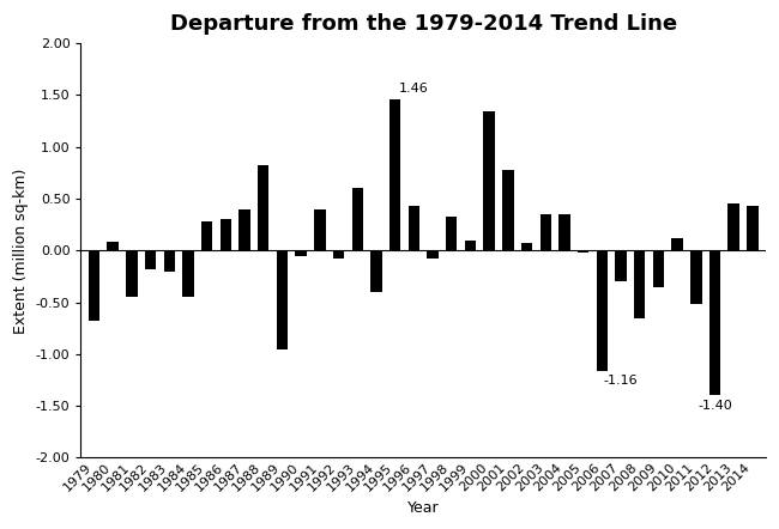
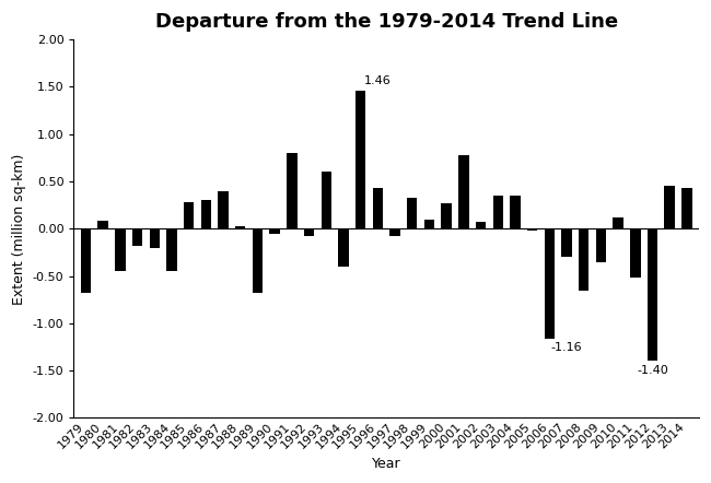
1988: 0.82 -> 0.03
1989: -0.96 -> -0.68
1991: 0.40 -> 0.80
2000: 1.34 -> 0.27
